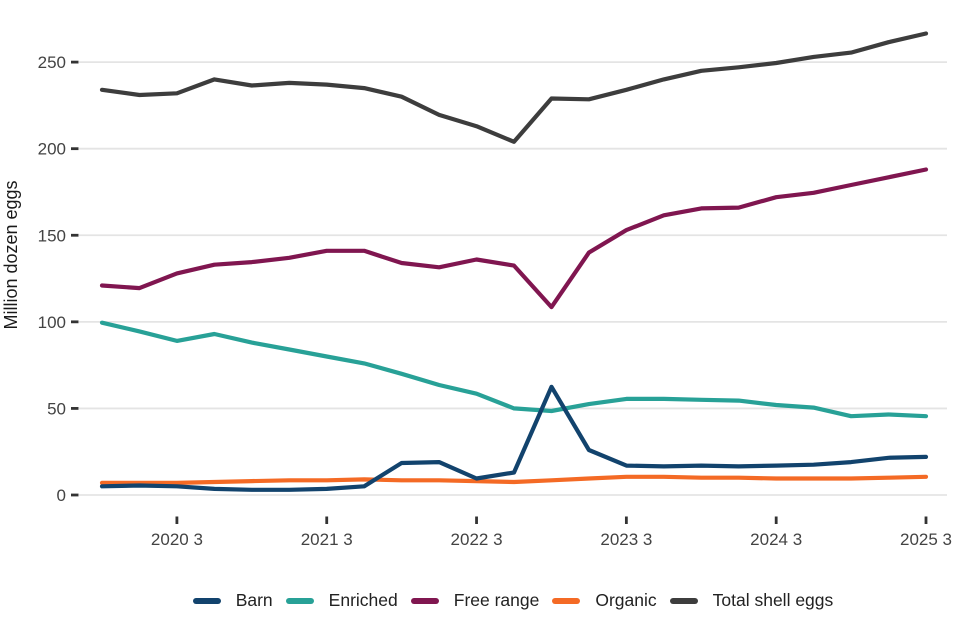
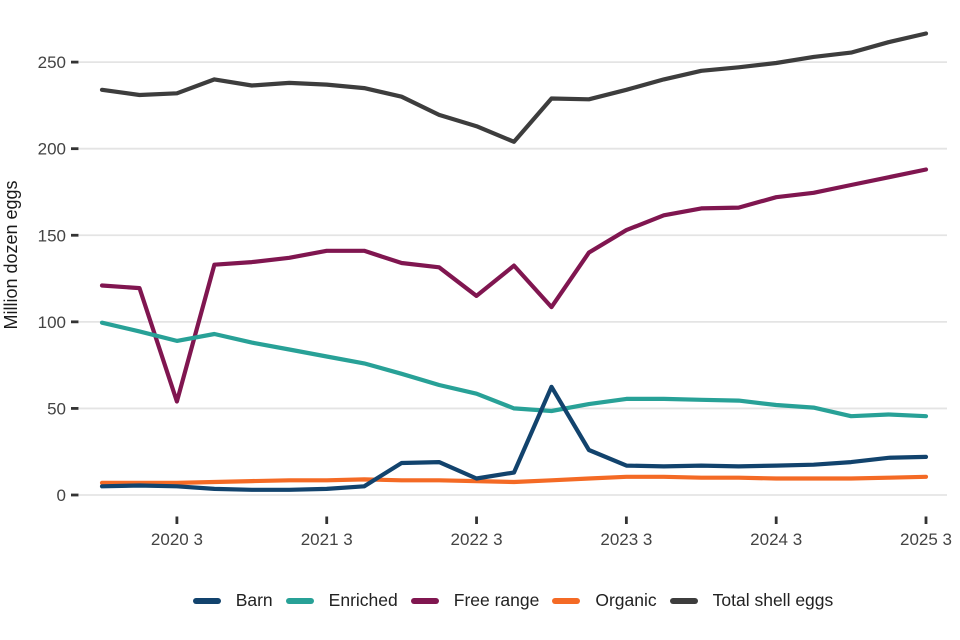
Free range/2020 3: 128 -> 54
Free range/2022 3: 136 -> 115
